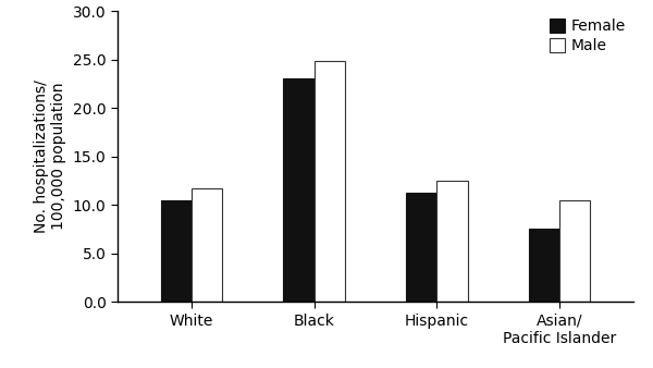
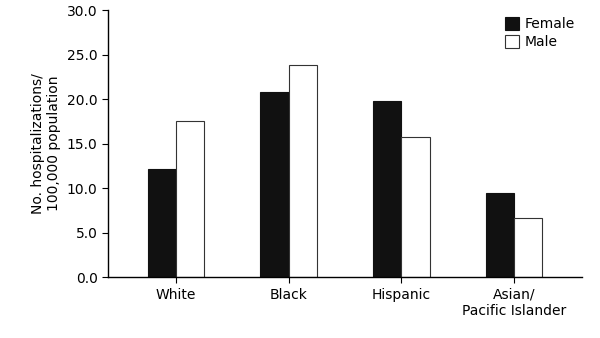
Female/White: 10.5 -> 12.2
Male/White: 11.7 -> 17.6
Female/Black: 23.0 -> 20.8
Male/Black: 24.8 -> 23.8
Female/Hispanic: 11.2 -> 19.8
Male/Hispanic: 12.5 -> 15.8
Female/Asian/ Pacific Islander: 7.5 -> 9.4
Male/Asian/ Pacific Islander: 10.5 -> 6.6
